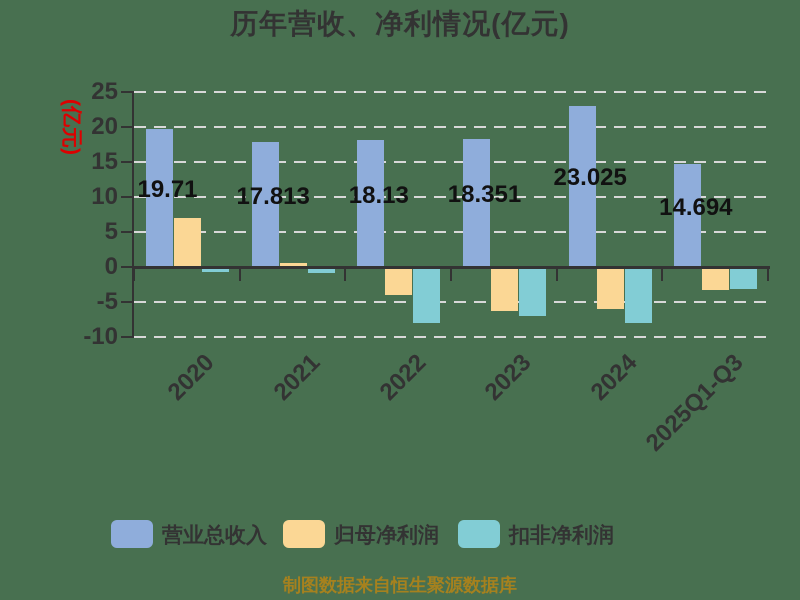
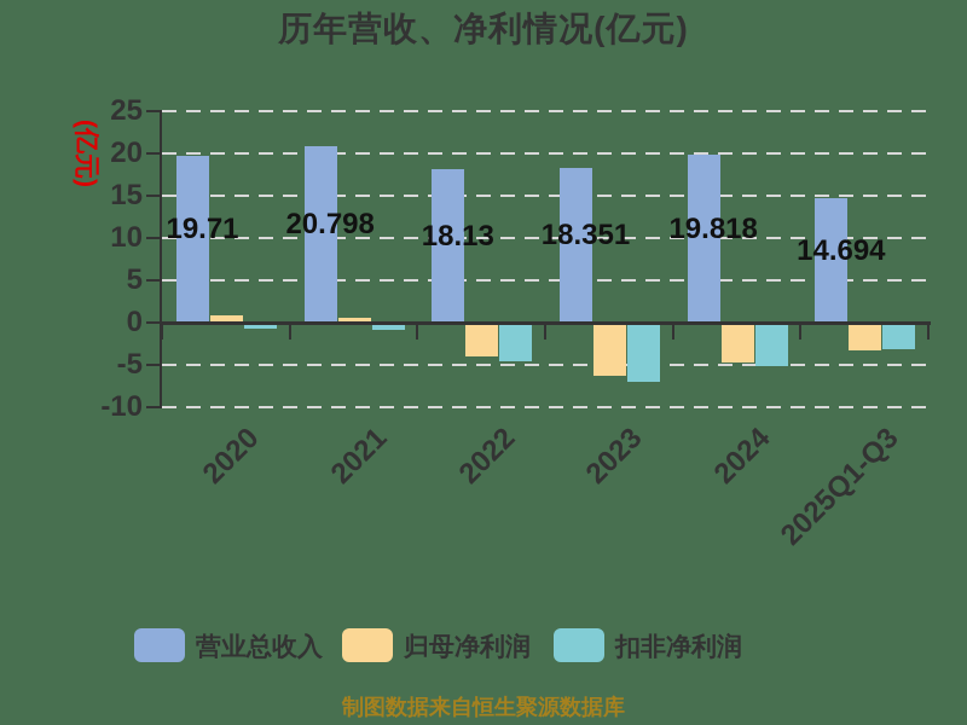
归母净利润/2020: 7 -> 1
营业总收入/2021: 17.813 -> 20.798
扣非净利润/2022: -8 -> -4
营业总收入/2024: 23.025 -> 19.818
归母净利润/2024: -6 -> -5
扣非净利润/2024: -8 -> -5
